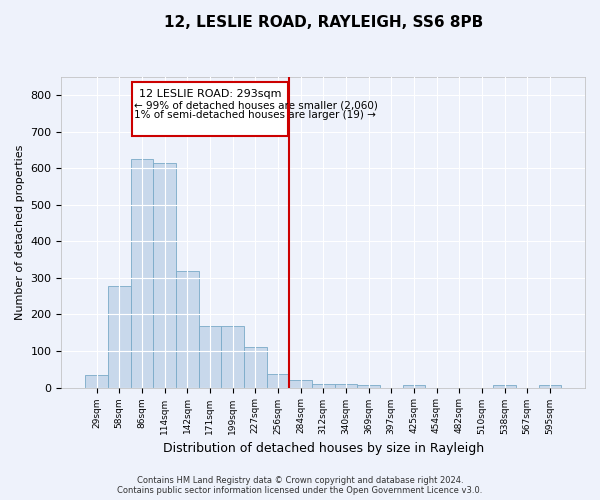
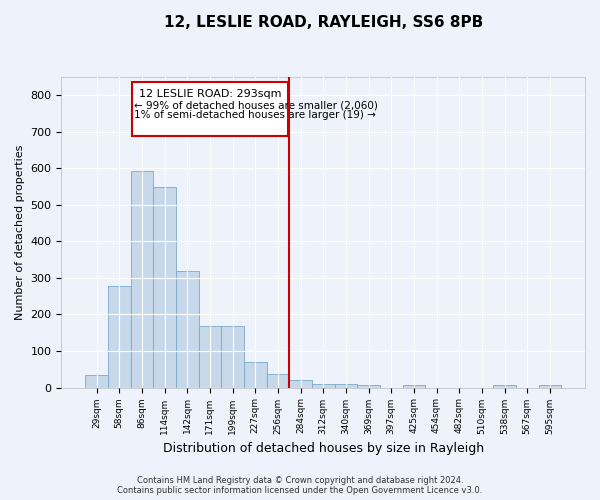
86sqm: 625 -> 593
114sqm: 615 -> 548
227sqm: 110 -> 70
